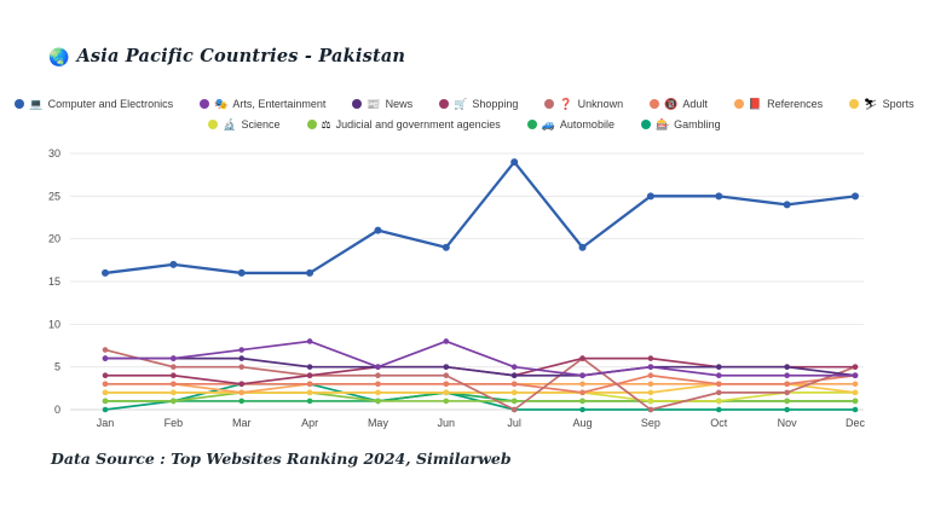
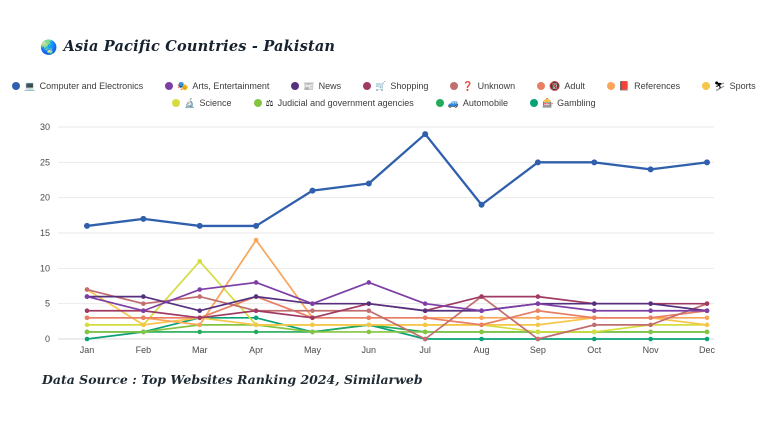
Sports/Jan: 2 -> 7
Arts, Entertainment/Feb: 6 -> 4
News/Mar: 6 -> 4
Unknown/Mar: 5 -> 6
Sports/Mar: 2 -> 3
Science/Mar: 2 -> 11
News/Apr: 5 -> 6
Adult/Apr: 3 -> 6
References/Apr: 3 -> 14
Shopping/May: 5 -> 3
Computer and Electronics/Jun: 19 -> 22
